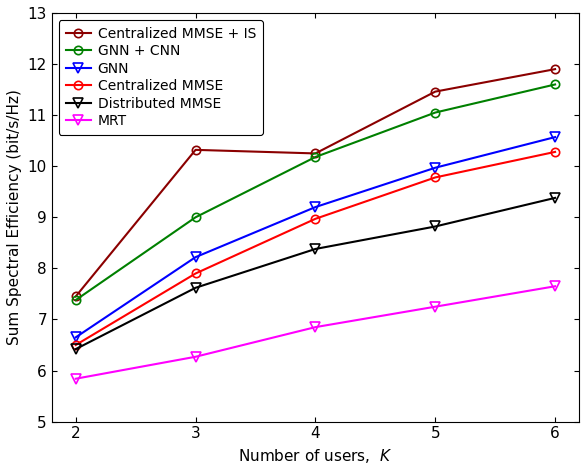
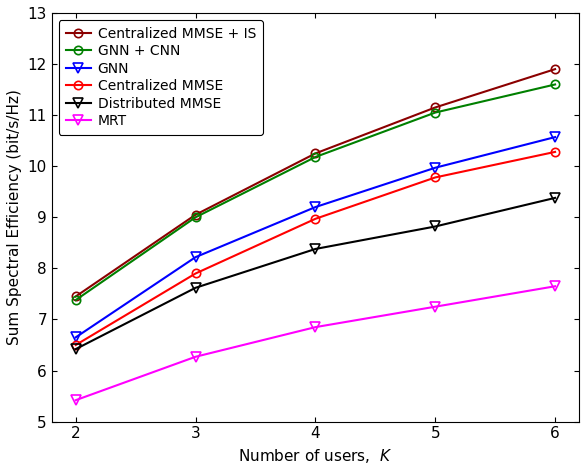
MRT/2: 5.84 -> 5.42
Centralized MMSE + IS/3: 10.32 -> 9.05
Centralized MMSE + IS/5: 11.46 -> 11.15
